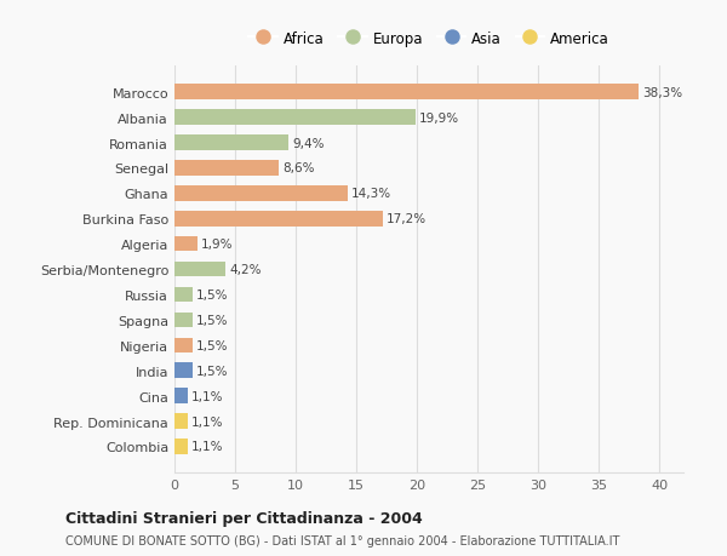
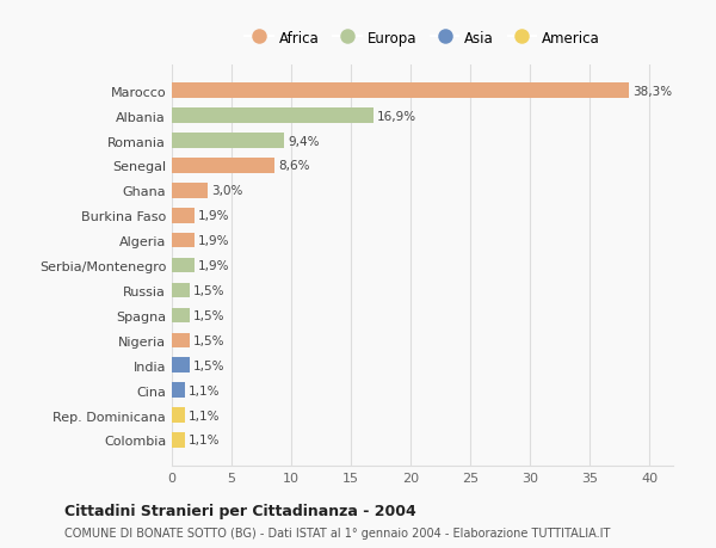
Albania: 19,9% -> 16,9%
Ghana: 14,3% -> 3,0%
Burkina Faso: 17,2% -> 1,9%
Serbia/Montenegro: 4,2% -> 1,9%
